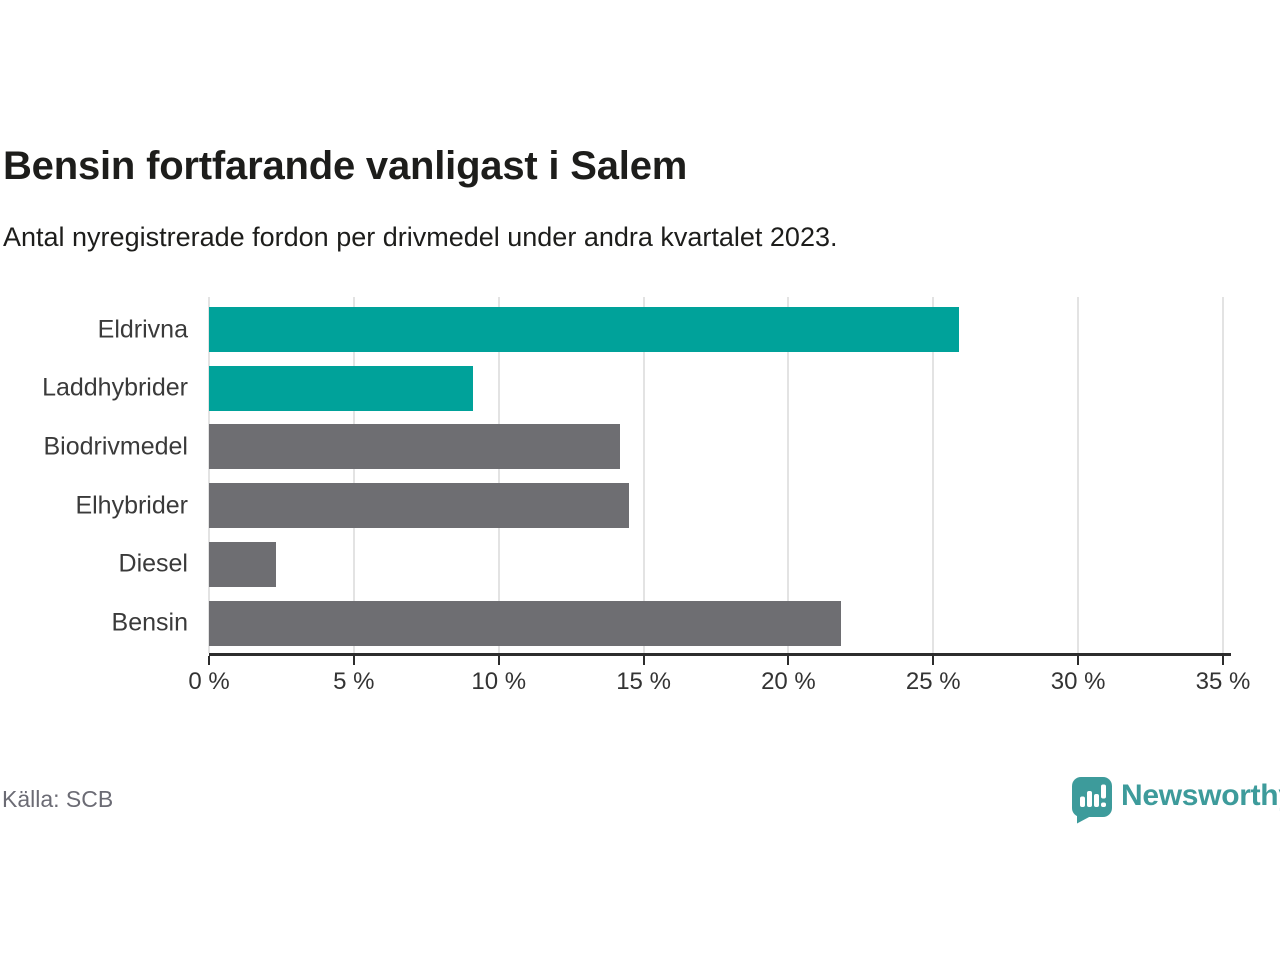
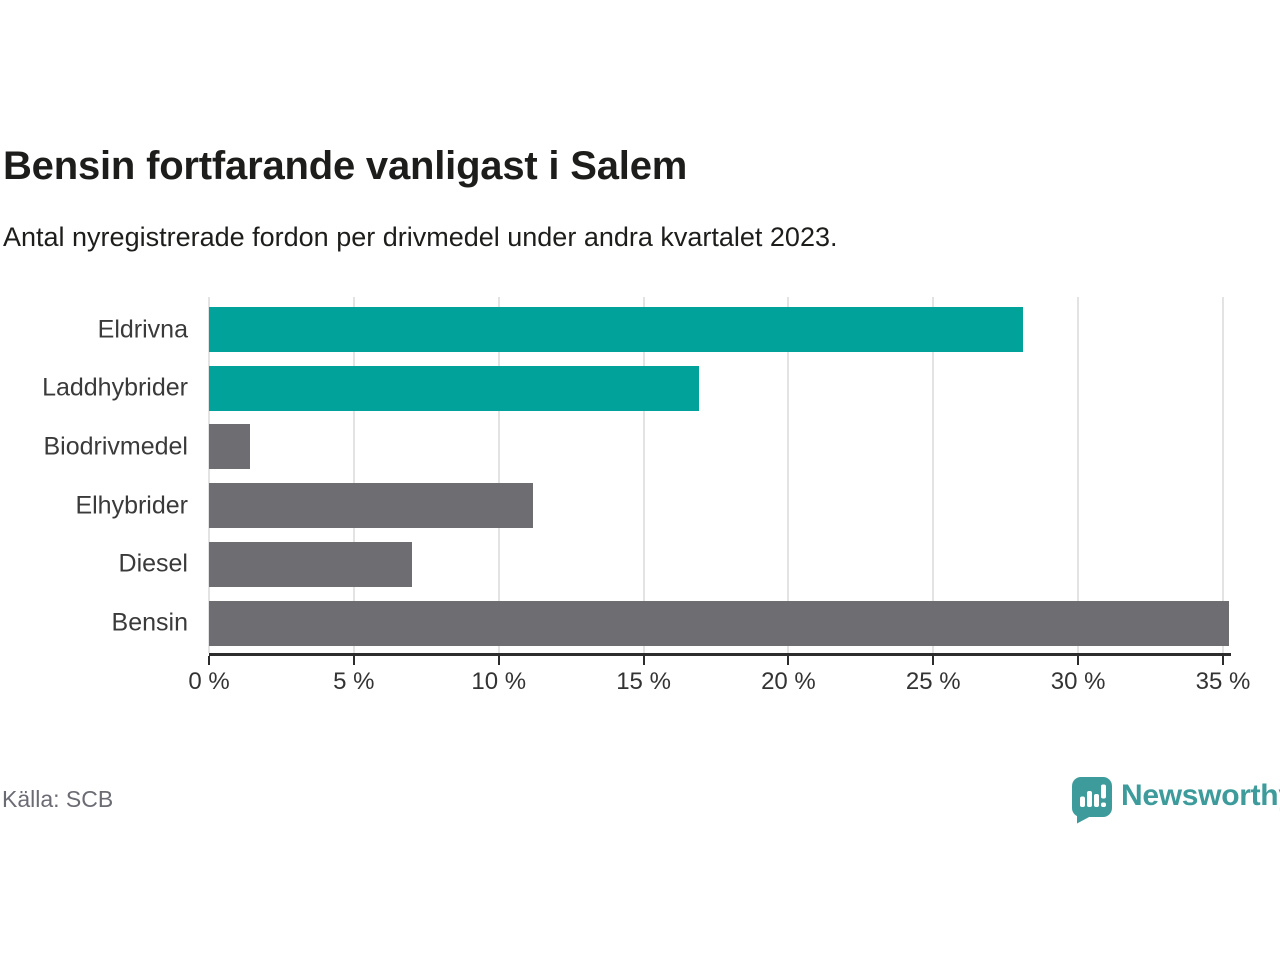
Eldrivna: 25.9% -> 28.1%
Laddhybrider: 9.1% -> 16.9%
Biodrivmedel: 14.2% -> 1.4%
Elhybrider: 14.5% -> 11.2%
Diesel: 2.3% -> 7.0%
Bensin: 21.8% -> 35.2%
